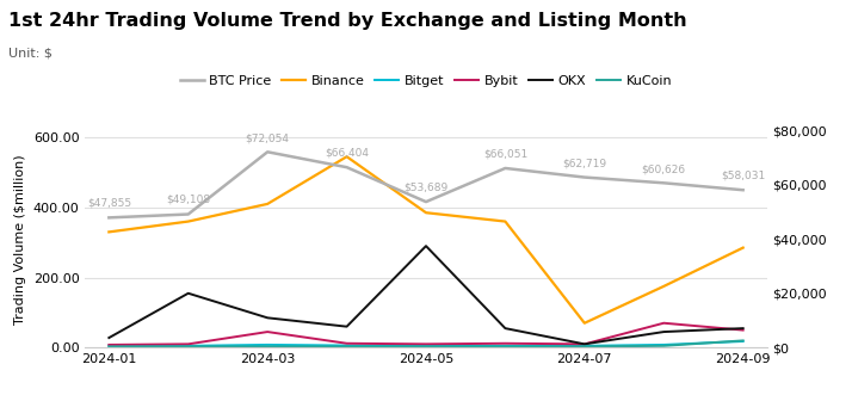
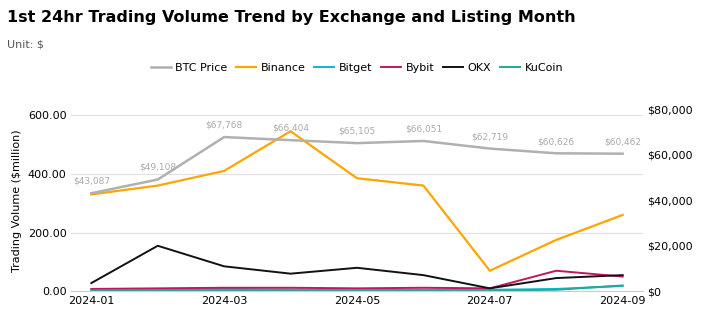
BTC Price/2024-01: $47,855 -> $43,087
BTC Price/2024-03: $72,054 -> $67,768
Bybit/2024-03: 45 -> 12
BTC Price/2024-05: $53,689 -> $65,105
OKX/2024-05: 290 -> 80
BTC Price/2024-09: $58,031 -> $60,462
Binance/2024-09: 285 -> 260
